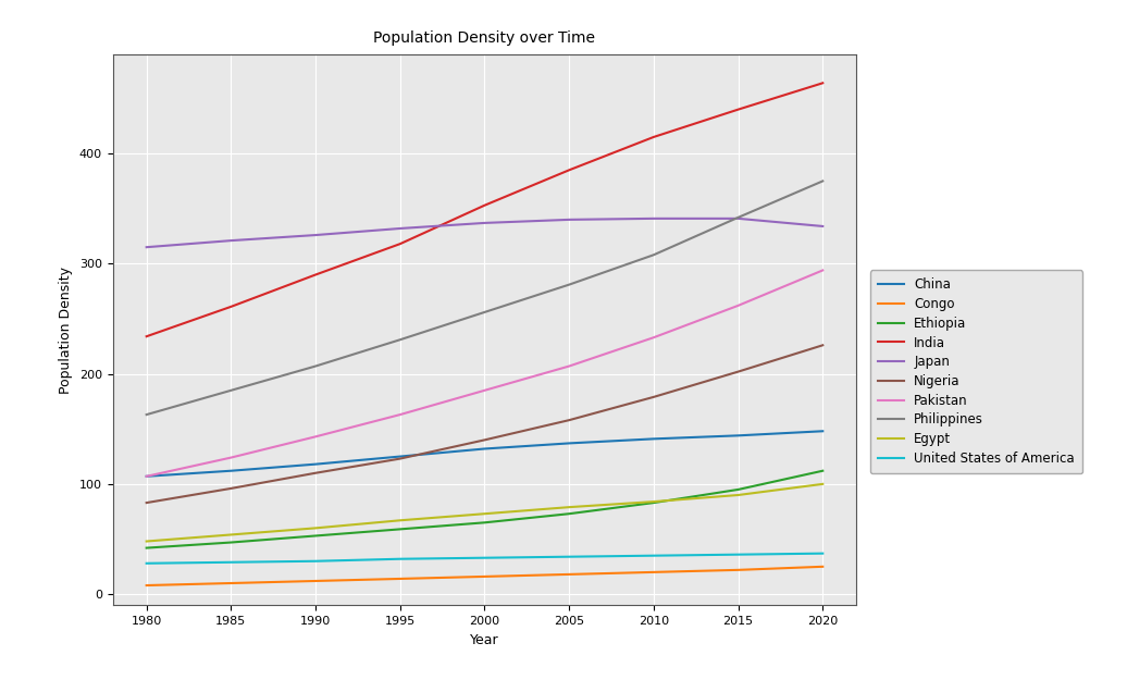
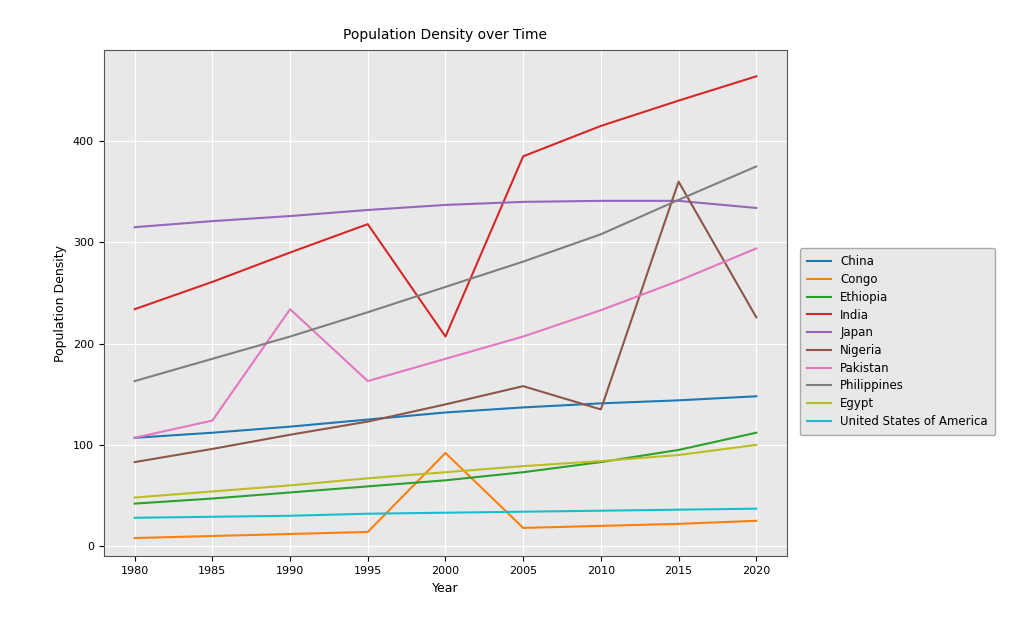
Pakistan/1990: 143 -> 234
Congo/2000: 16 -> 92
India/2000: 353 -> 207
Nigeria/2010: 179 -> 135
Nigeria/2015: 202 -> 360
